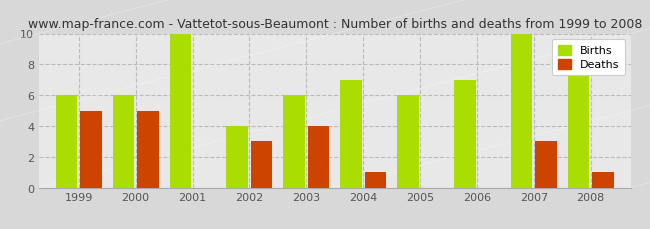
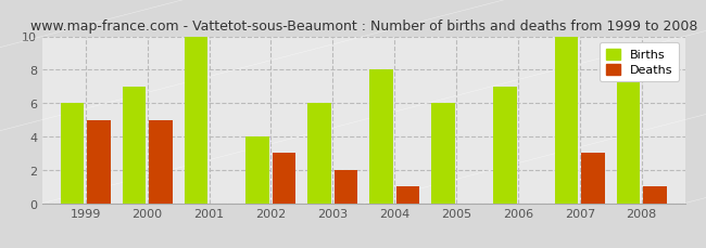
Births/2000: 6 -> 7
Deaths/2003: 4 -> 2
Births/2004: 7 -> 8
